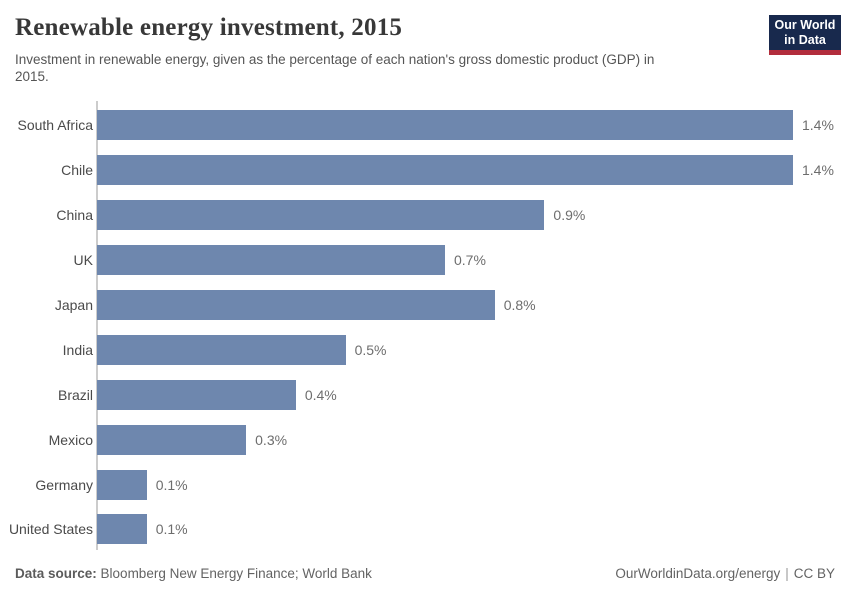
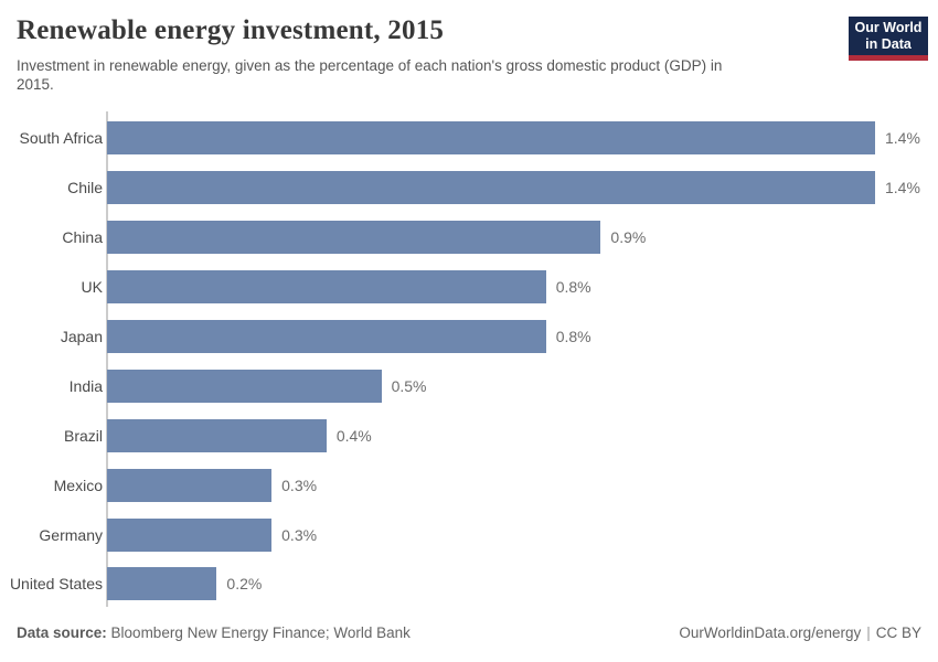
UK: 0.7% -> 0.8%
Germany: 0.1% -> 0.3%
United States: 0.1% -> 0.2%
